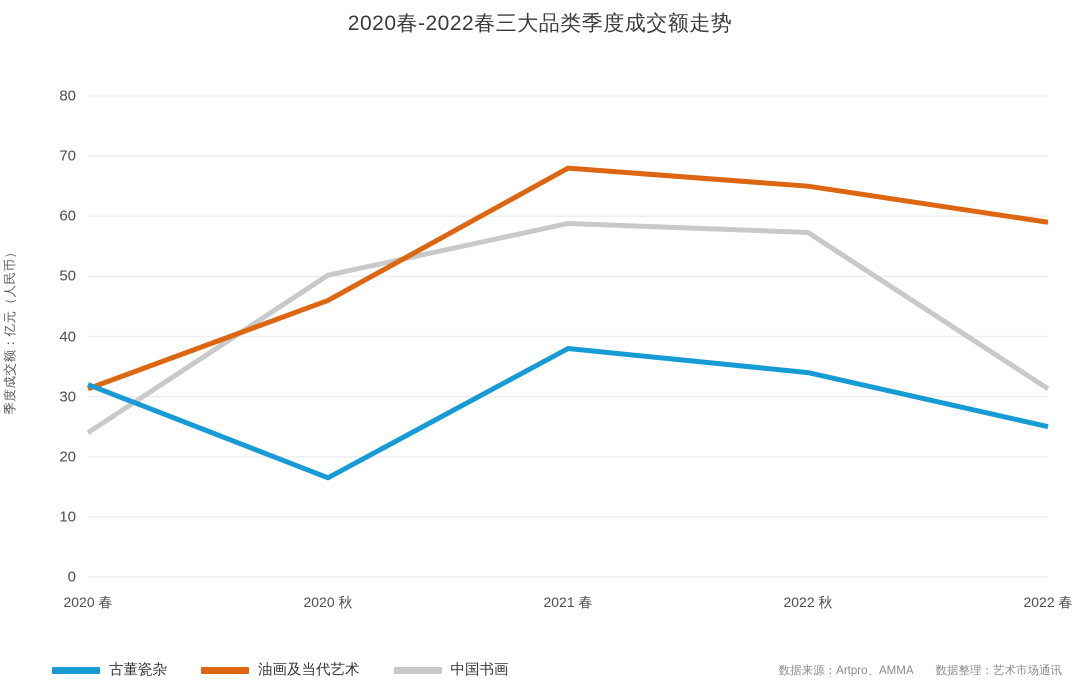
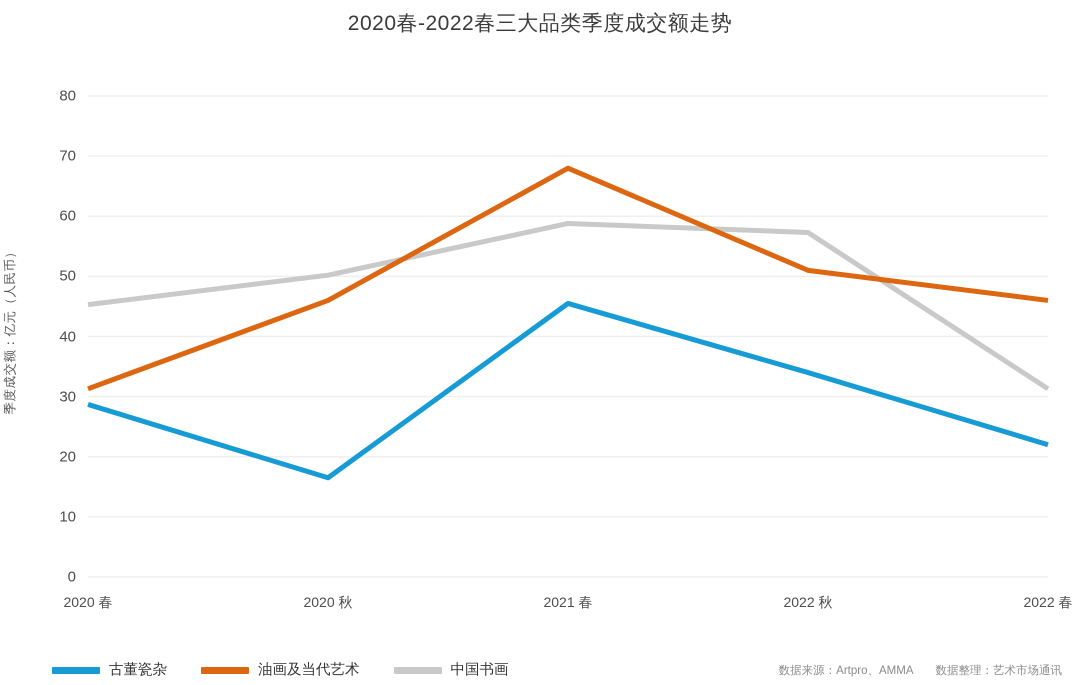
古董瓷杂/2020 春: 32 -> 29
中国书画/2020 春: 24 -> 45
古董瓷杂/2021 春: 38 -> 46
油画及当代艺术/2022 秋: 65 -> 51
古董瓷杂/2022 春: 25 -> 22
油画及当代艺术/2022 春: 59 -> 46
